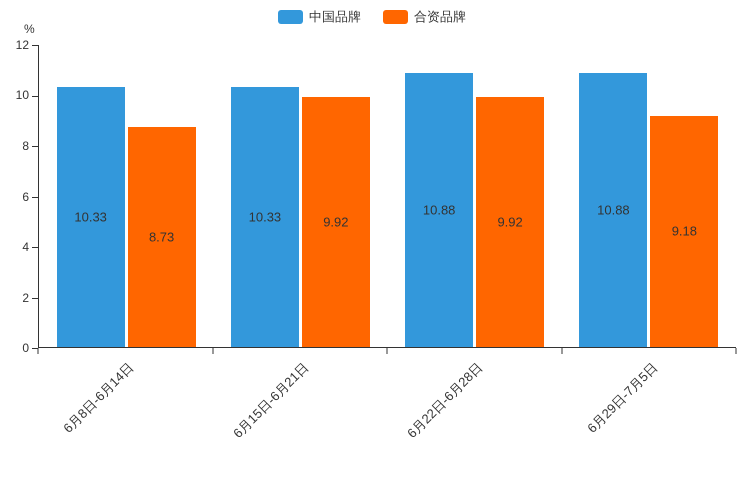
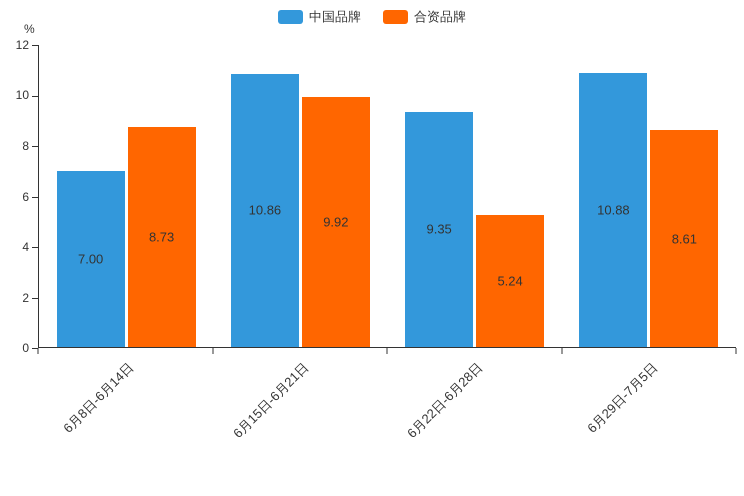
中国品牌/6月8日-6月14日: 10.33 -> 7.00
中国品牌/6月15日-6月21日: 10.33 -> 10.86
中国品牌/6月22日-6月28日: 10.88 -> 9.35
合资品牌/6月22日-6月28日: 9.92 -> 5.24
合资品牌/6月29日-7月5日: 9.18 -> 8.61
